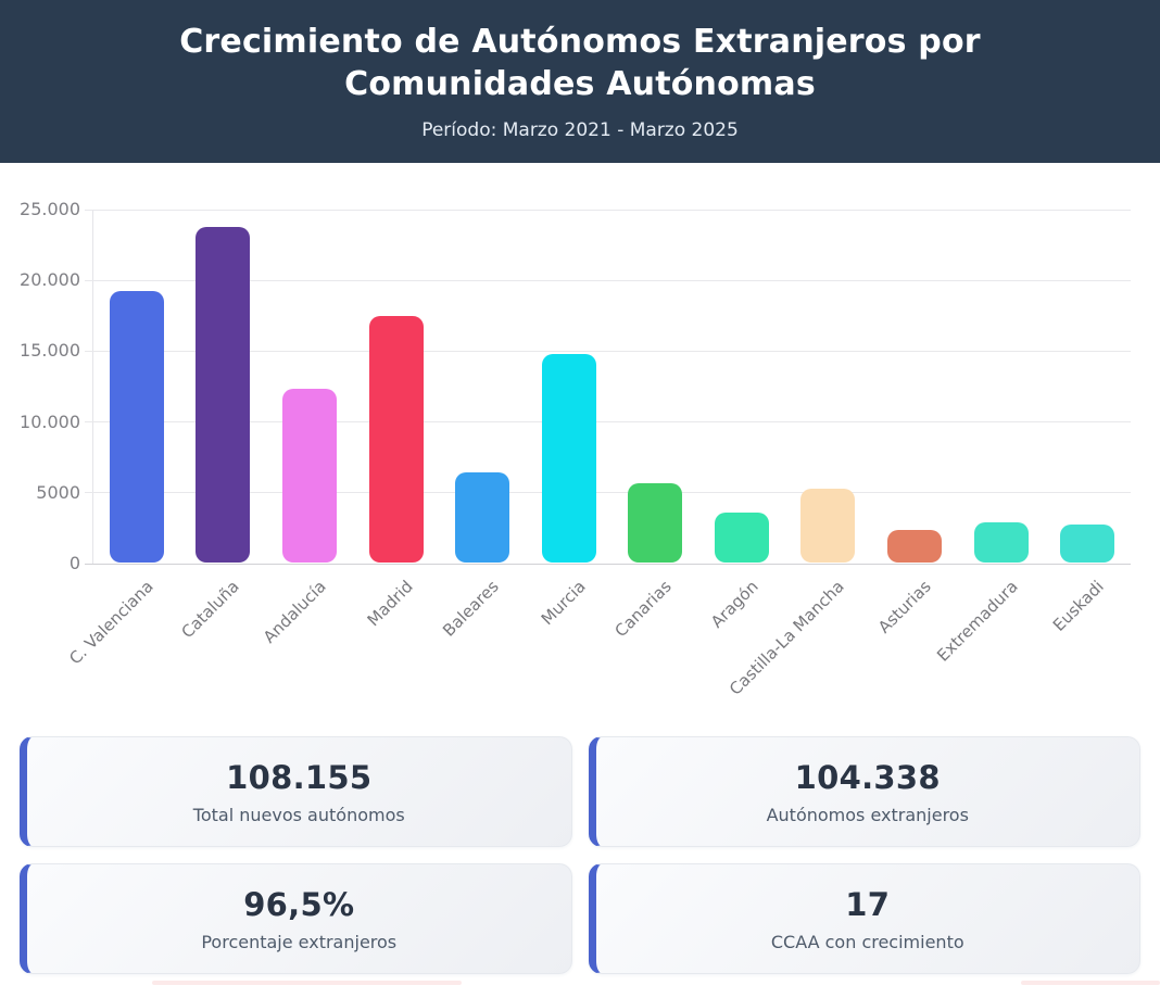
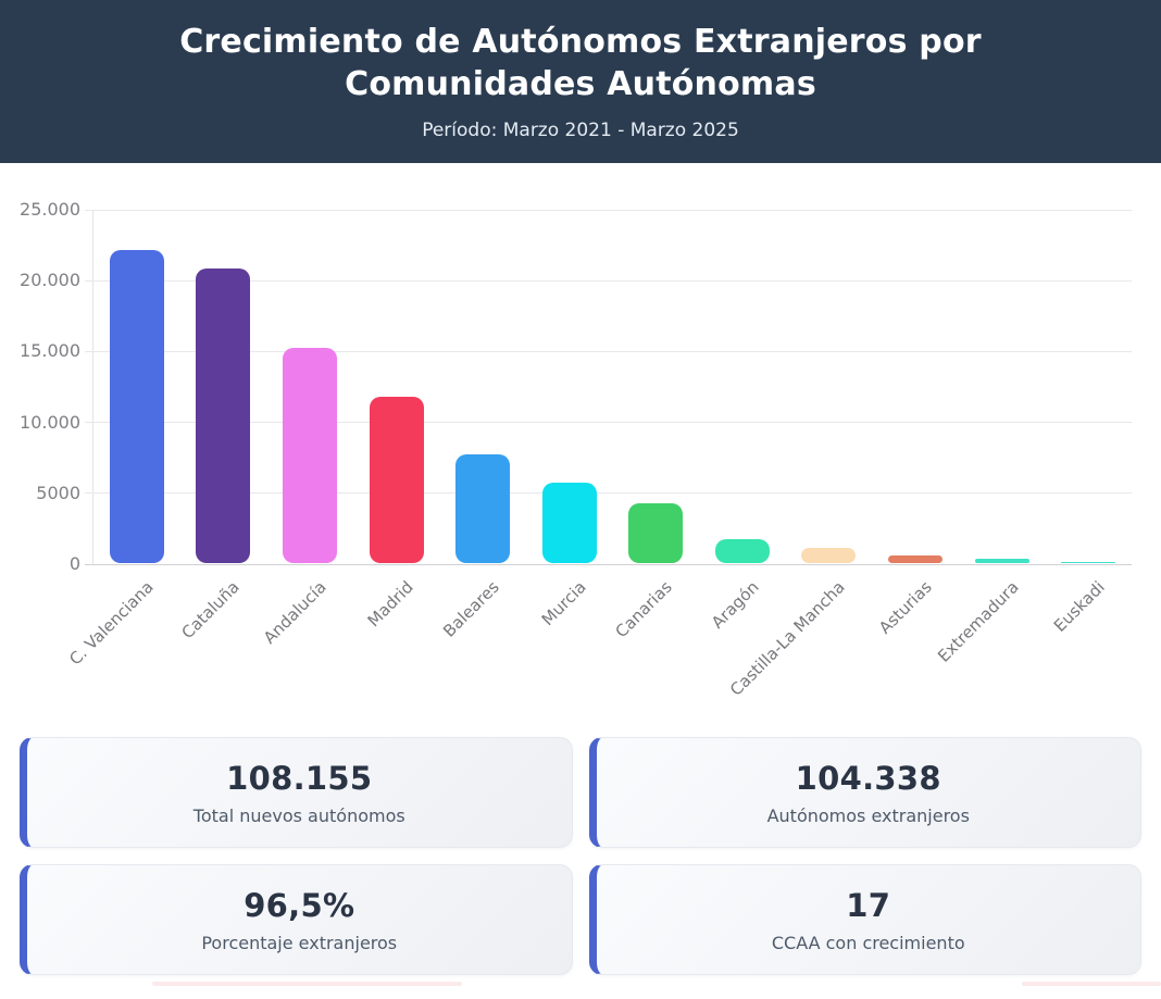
C. Valenciana: 19200 -> 22100
Cataluña: 23700 -> 20800
Andalucía: 12300 -> 15200
Madrid: 17400 -> 11700
Baleares: 6400 -> 7700
Murcia: 14700 -> 5700
Canarias: 5600 -> 4200
Aragón: 3500 -> 1700
Castilla-La Mancha: 5200 -> 1100
Asturias: 2300 -> 500
Extremadura: 2800 -> 300
Euskadi: 2700 -> 100
